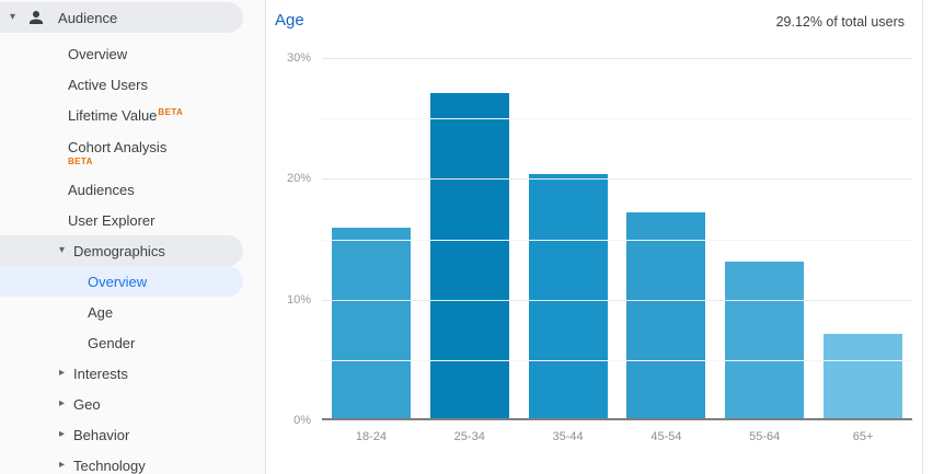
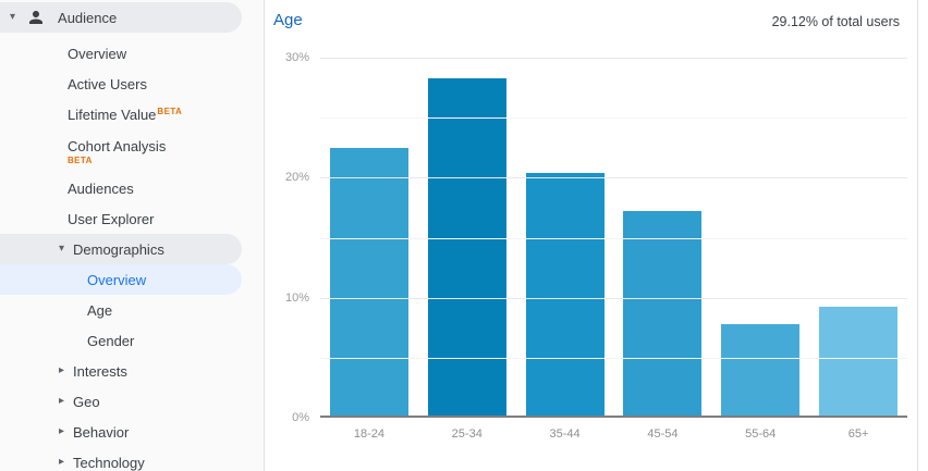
18-24: 15.8% -> 22.3%
25-34: 26.9% -> 28.1%
55-64: 13.0% -> 7.6%
65+: 7.0% -> 9.1%
